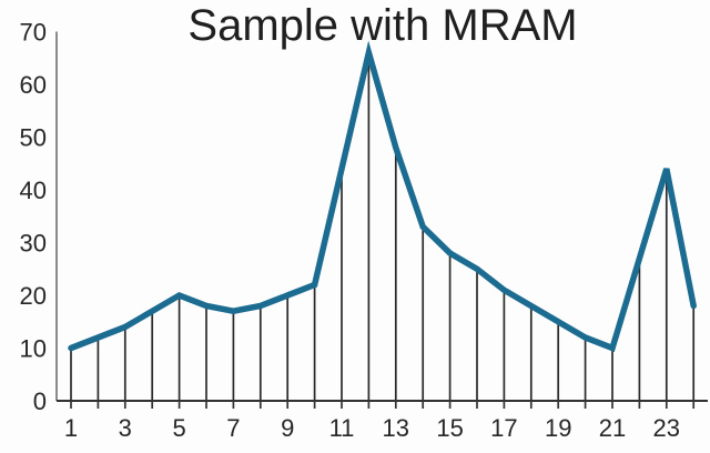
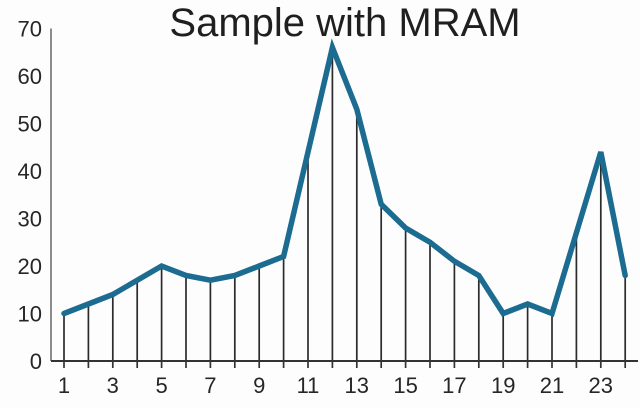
13: 48 -> 53
19: 15 -> 10
